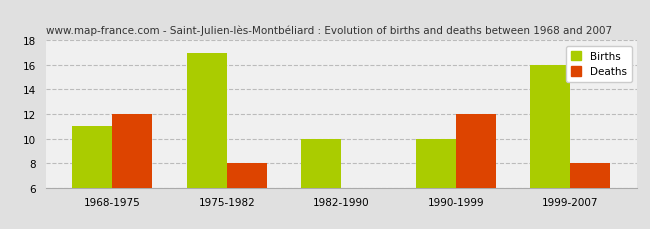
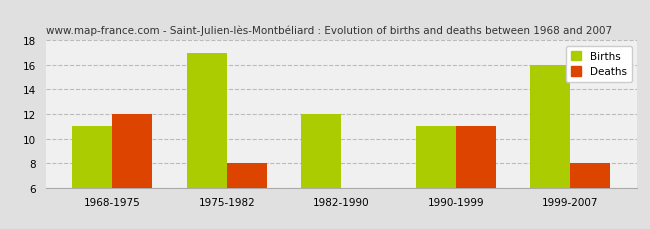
Births/1982-1990: 10 -> 12
Births/1990-1999: 10 -> 11
Deaths/1990-1999: 12 -> 11
